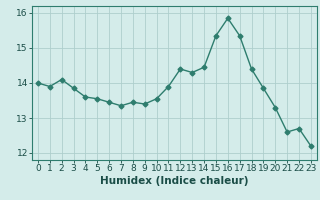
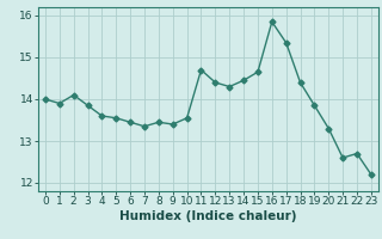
11: 13.90 -> 14.70
15: 15.35 -> 14.65
